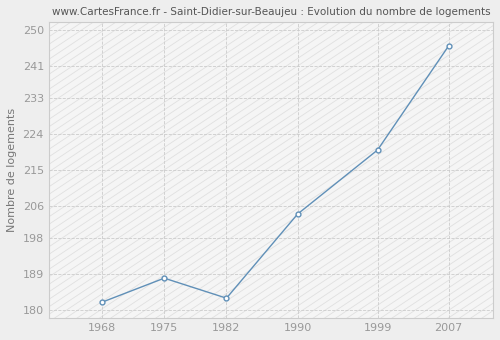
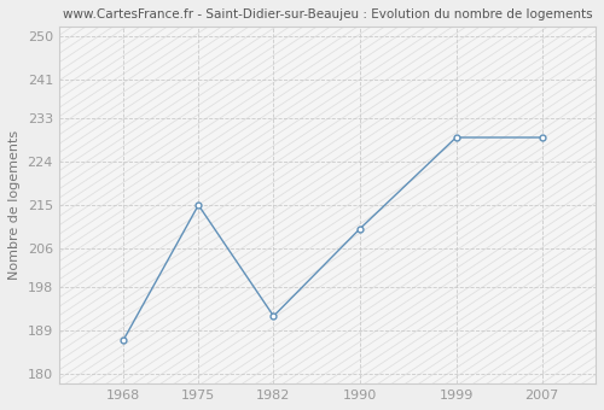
1968: 182 -> 187
1975: 188 -> 215
1982: 183 -> 192
1990: 204 -> 210
1999: 220 -> 229
2007: 246 -> 229
